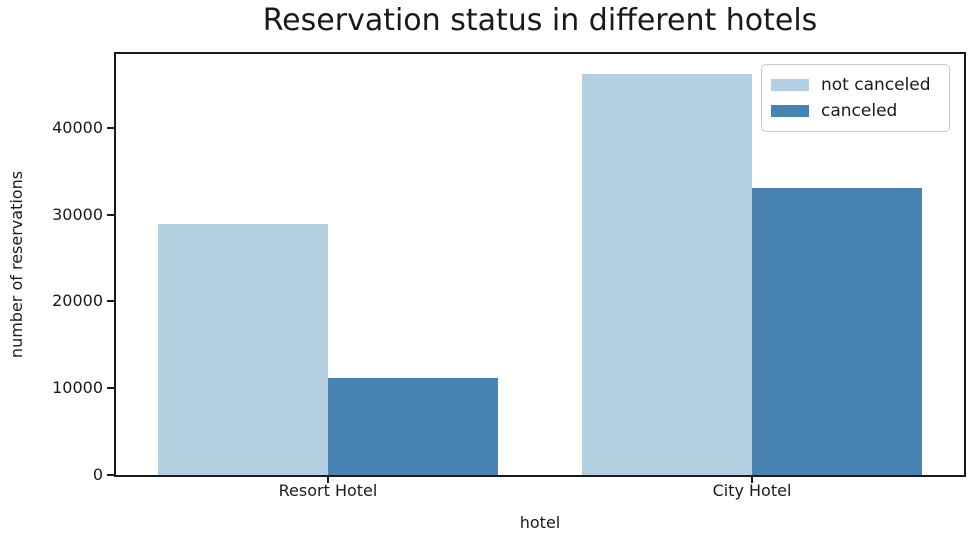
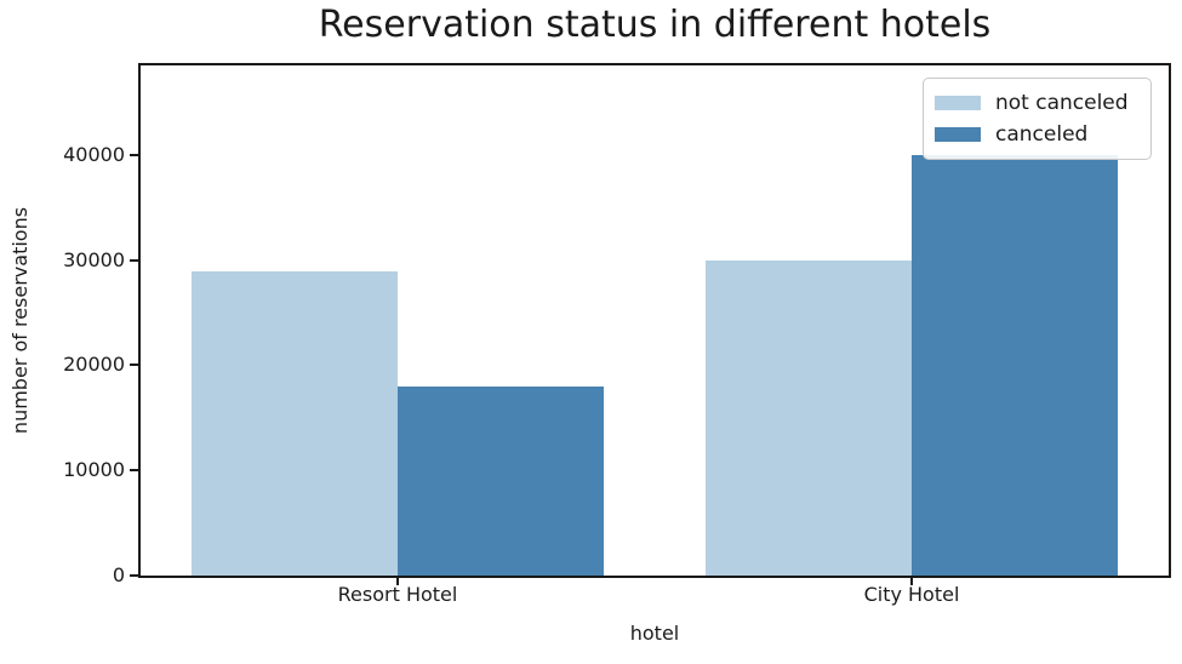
canceled/Resort Hotel: 11000 -> 18000
not canceled/City Hotel: 46000 -> 30000
canceled/City Hotel: 33000 -> 40000
